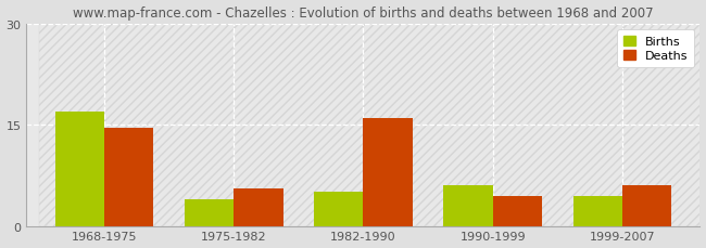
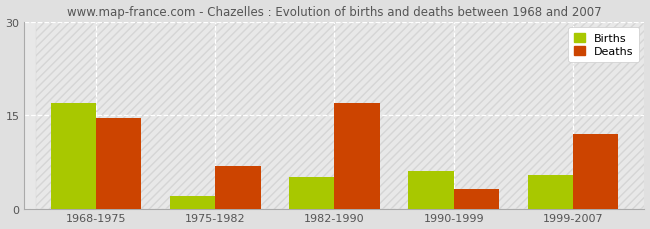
Births/1975-1982: 4.0 -> 2.0
Deaths/1975-1982: 5.5 -> 6.8
Deaths/1982-1990: 16.0 -> 17.0
Deaths/1990-1999: 4.5 -> 3.2
Births/1999-2007: 4.5 -> 5.4
Deaths/1999-2007: 6.0 -> 12.0
